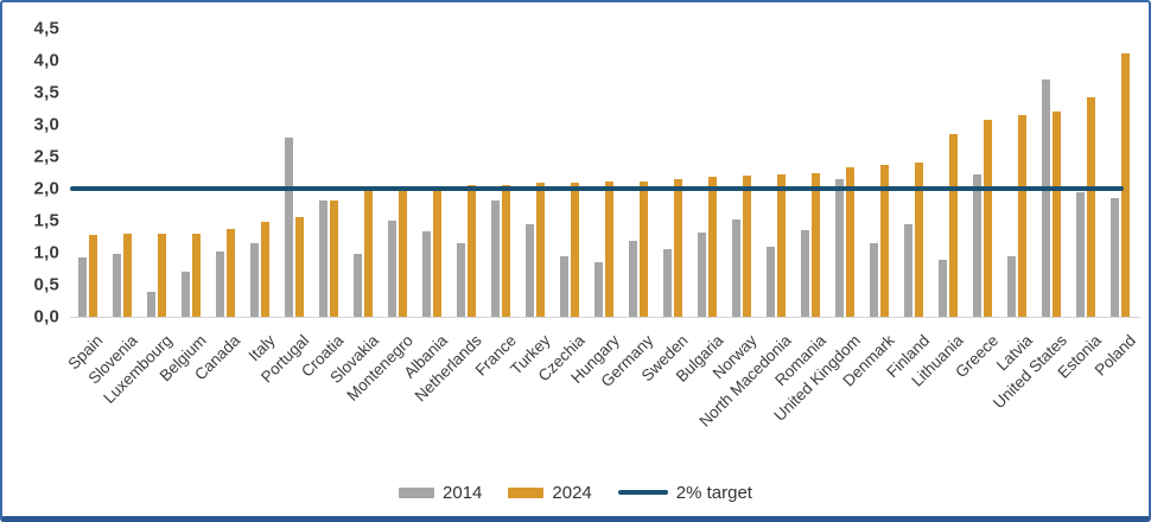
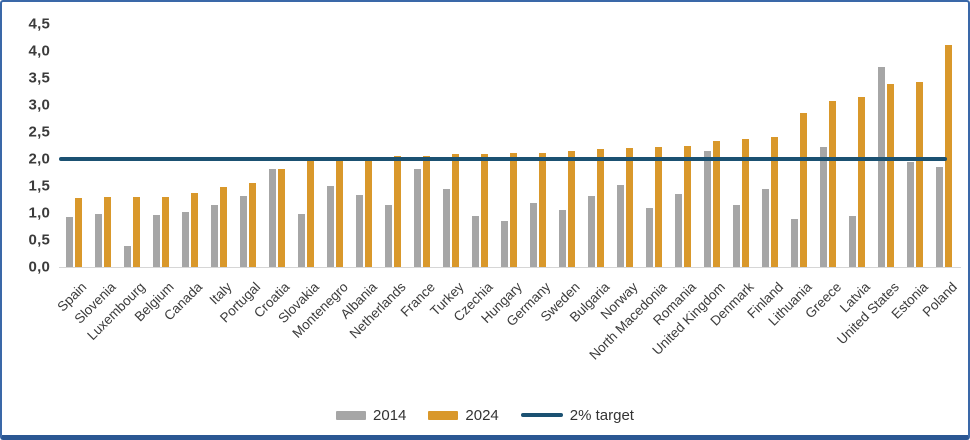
2014/Belgium: 0,7 -> 1,0
2014/Portugal: 2,8 -> 1,3
2024/United States: 3,2 -> 3,4
